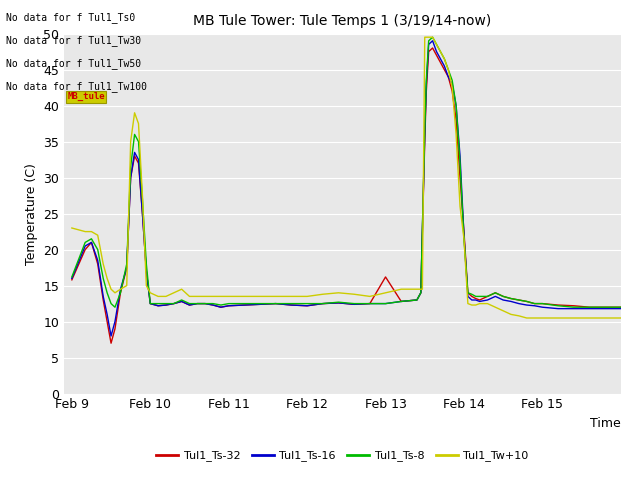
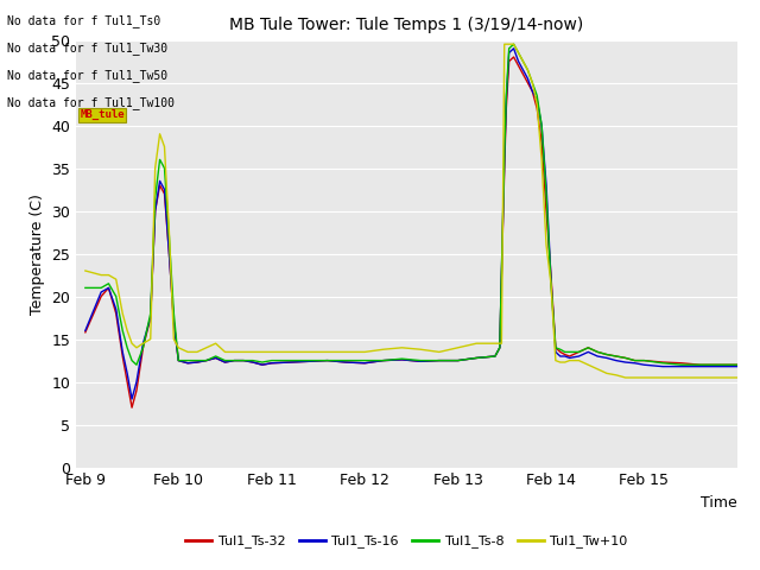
Tul1_Ts-8/Feb 9: 16.2 -> 21.0
Tul1_Ts-32/Feb 13: 16.2 -> 12.5
